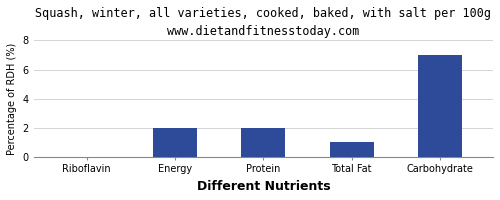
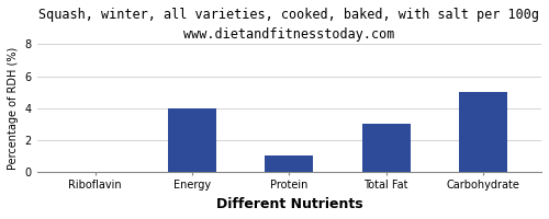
Energy: 2 -> 4
Protein: 2 -> 1
Total Fat: 1 -> 3
Carbohydrate: 7 -> 5
